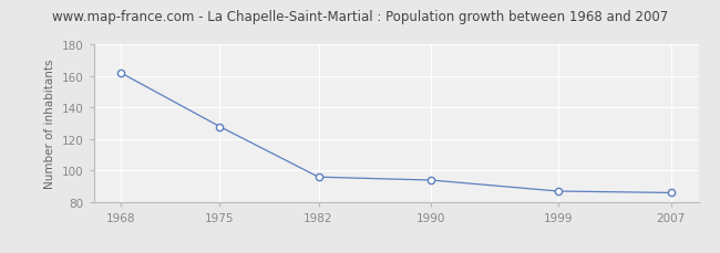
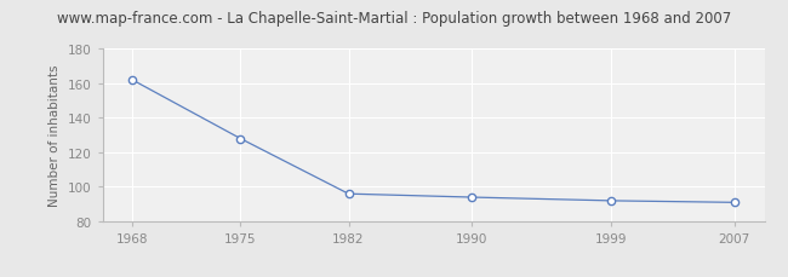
1999: 87 -> 92
2007: 86 -> 91
